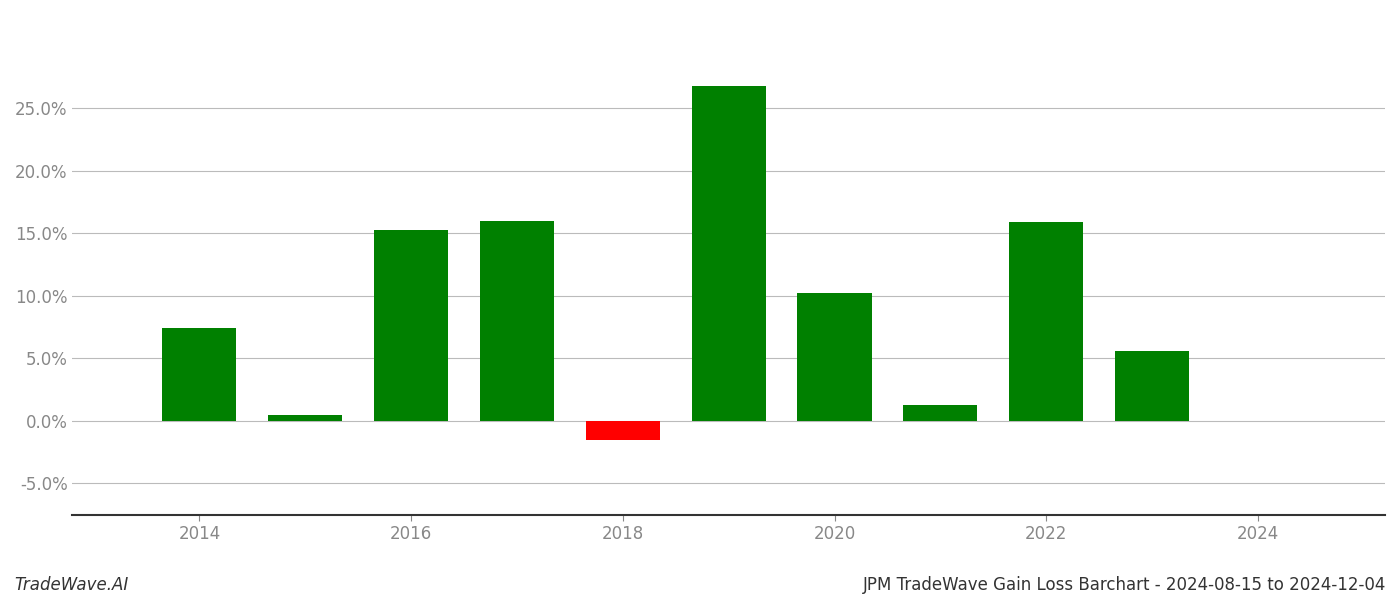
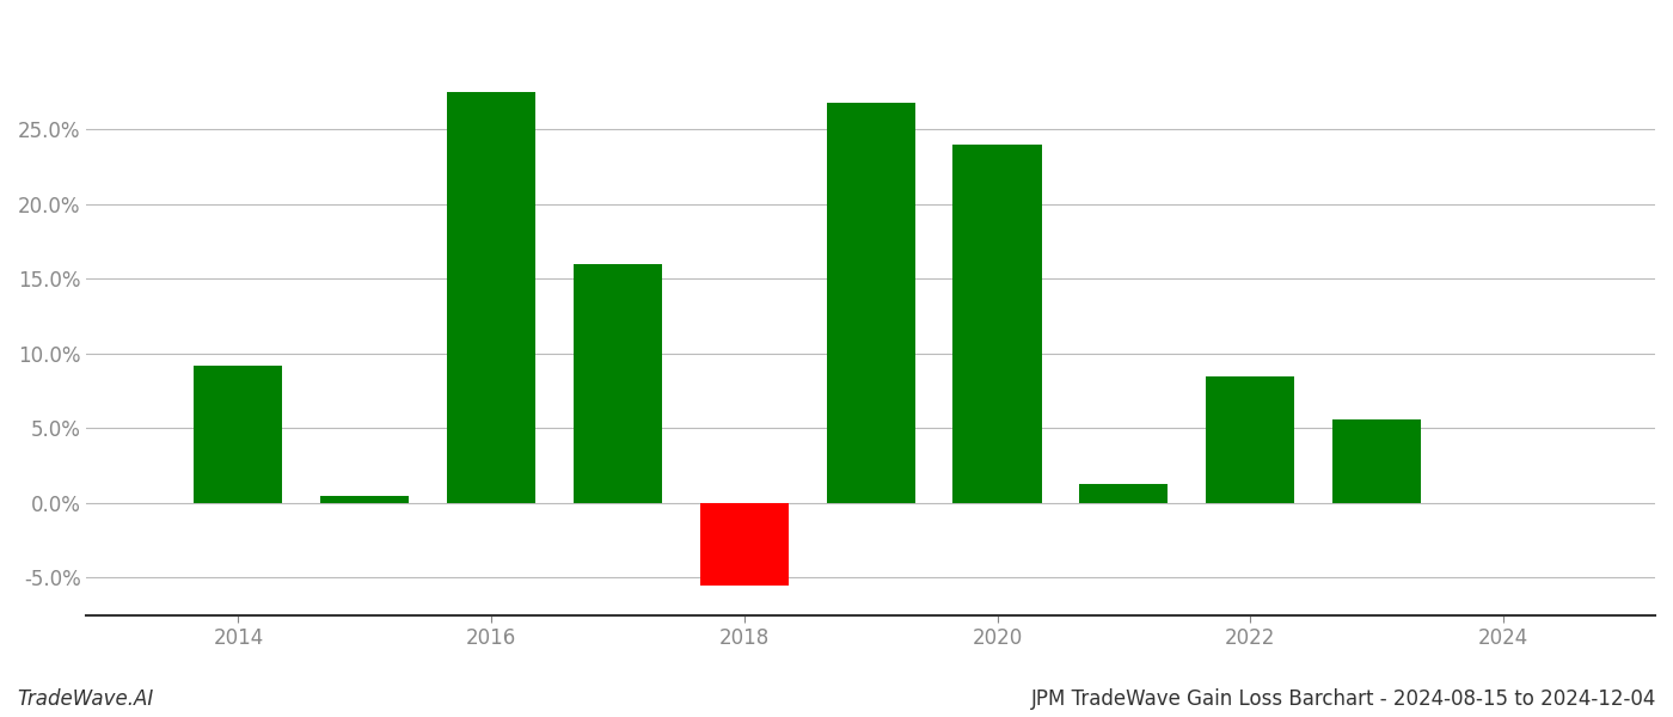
2014: 7.4% -> 9.2%
2016: 15.3% -> 27.5%
2018: -1.5% -> -5.5%
2020: 10.2% -> 24.0%
2022: 15.9% -> 8.5%
